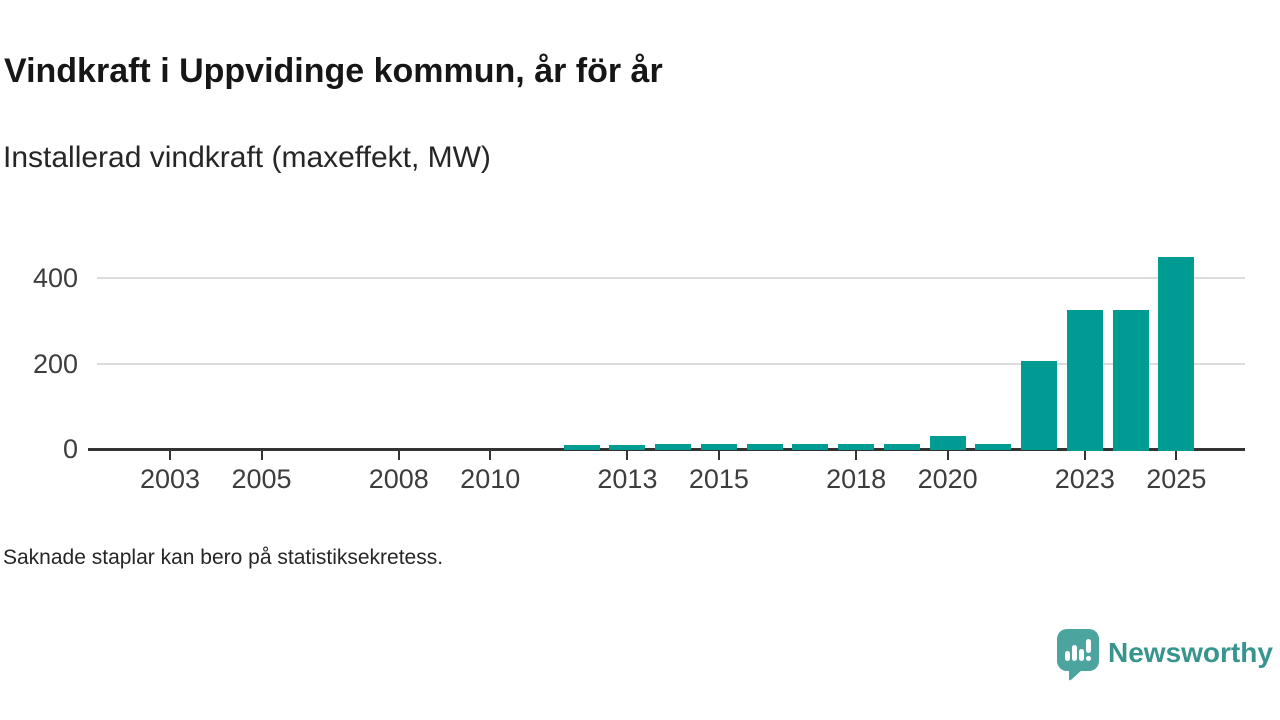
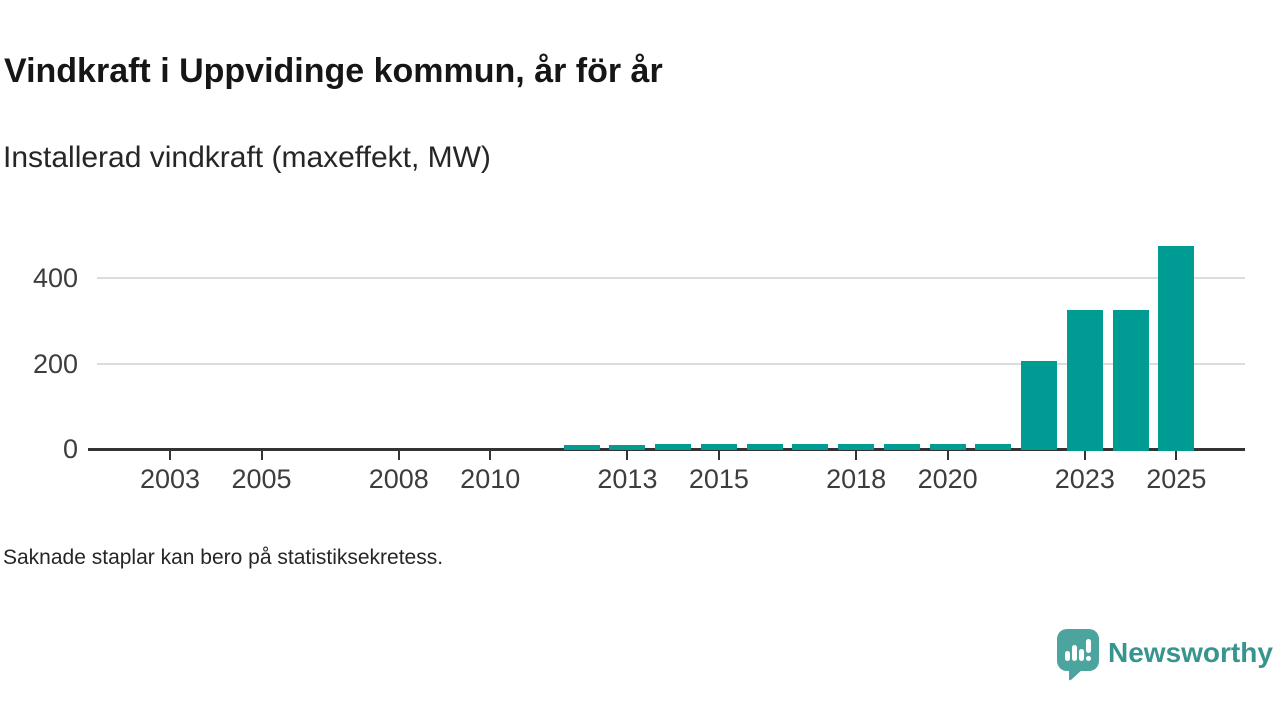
2020: 30 -> 10
2025: 450 -> 480
